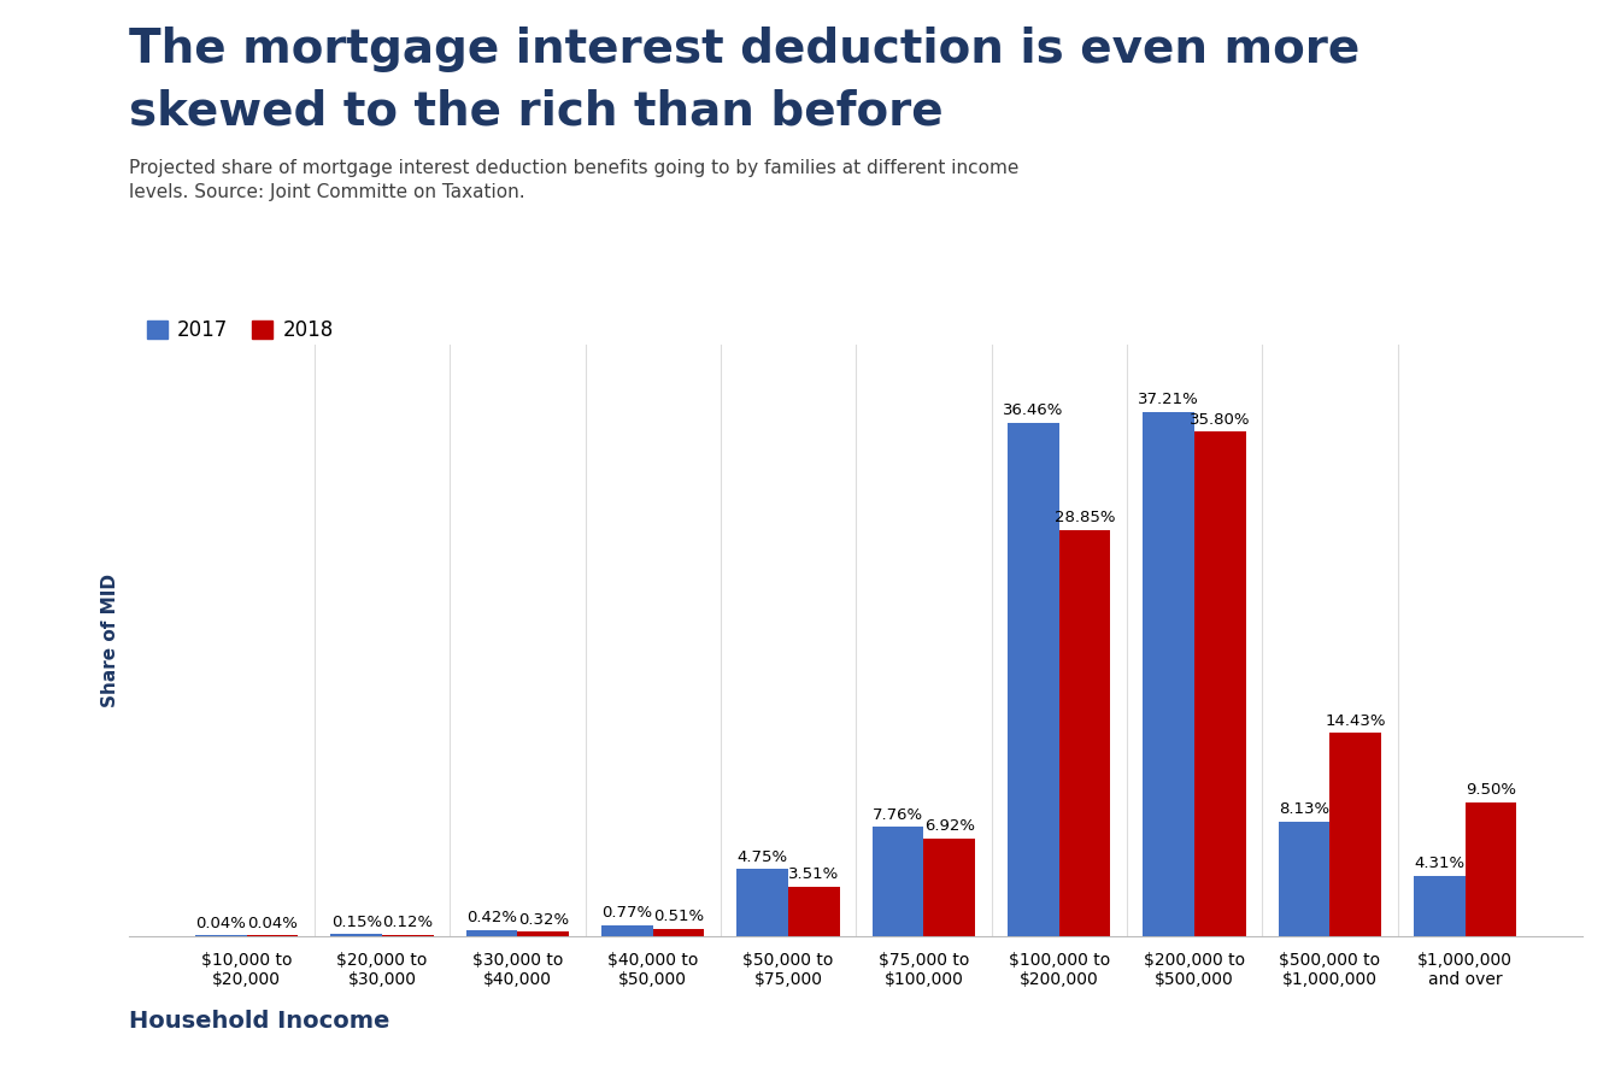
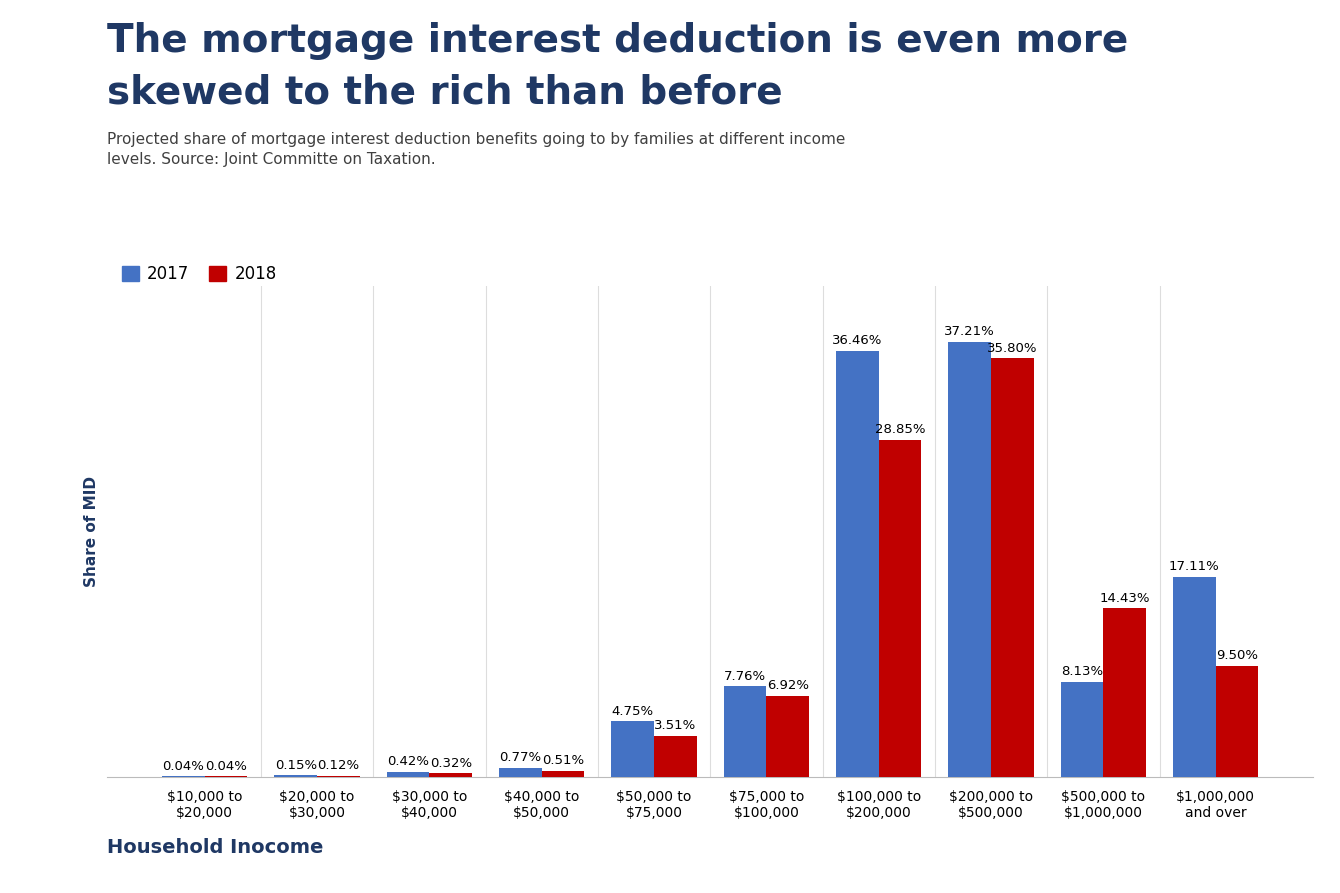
2017/$1,000,000 and over: 4.31% -> 17.11%
